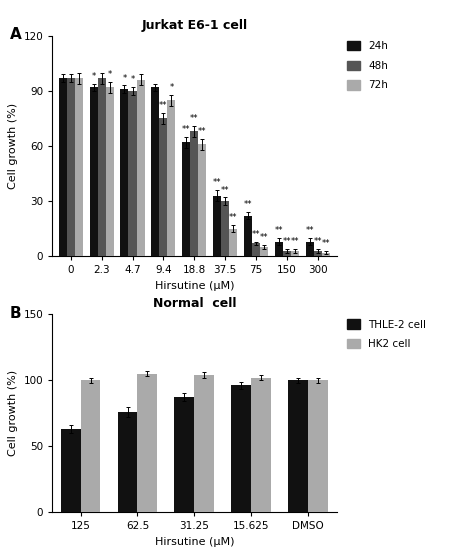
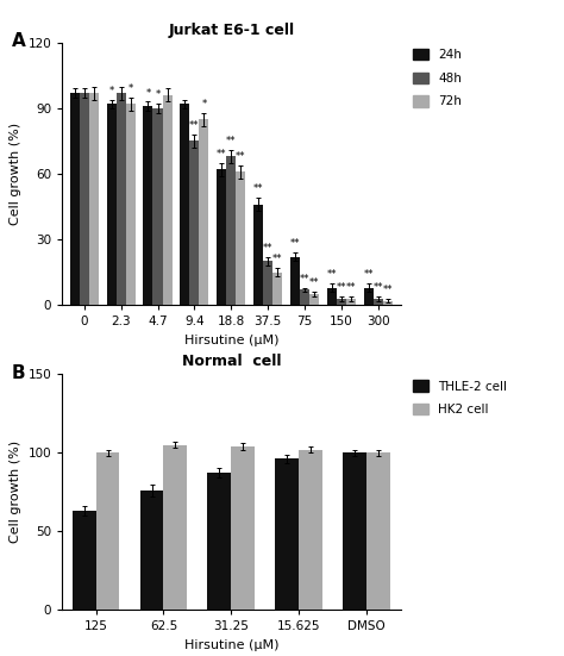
Jurkat E6-1 cell/24h/37.5: 33 -> 46
Jurkat E6-1 cell/48h/37.5: 30 -> 20
